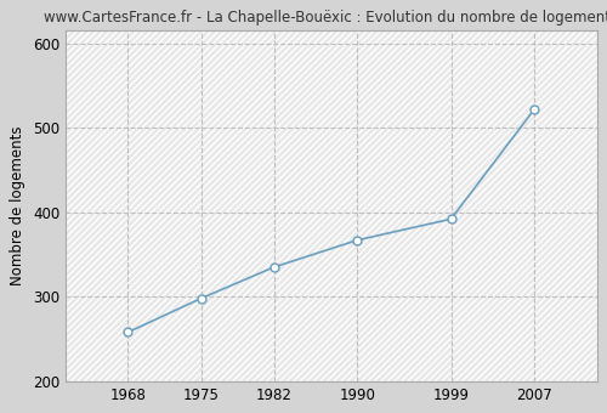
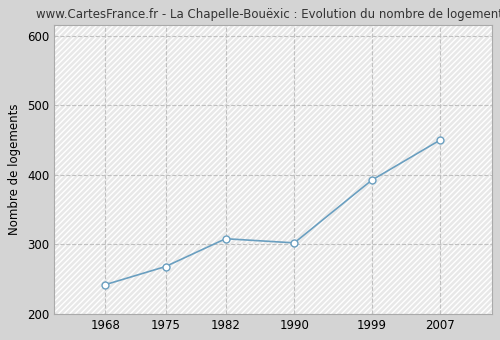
1968: 258 -> 242
1975: 298 -> 268
1982: 335 -> 308
1990: 367 -> 302
2007: 522 -> 450
